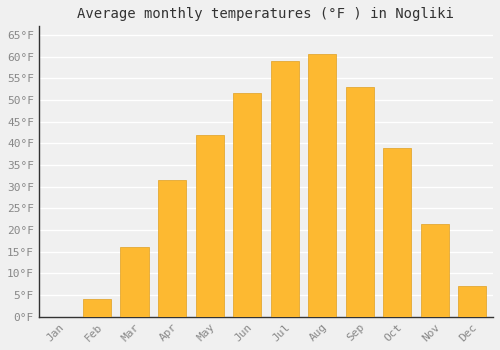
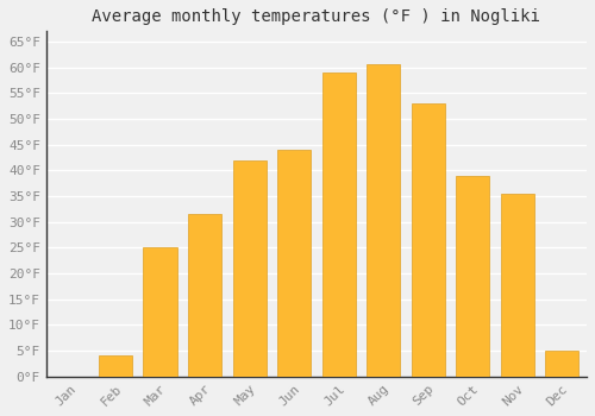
Mar: 16.0°F -> 25.0°F
Jun: 51.5°F -> 44.0°F
Nov: 21.5°F -> 35.5°F
Dec: 7.0°F -> 5.0°F
